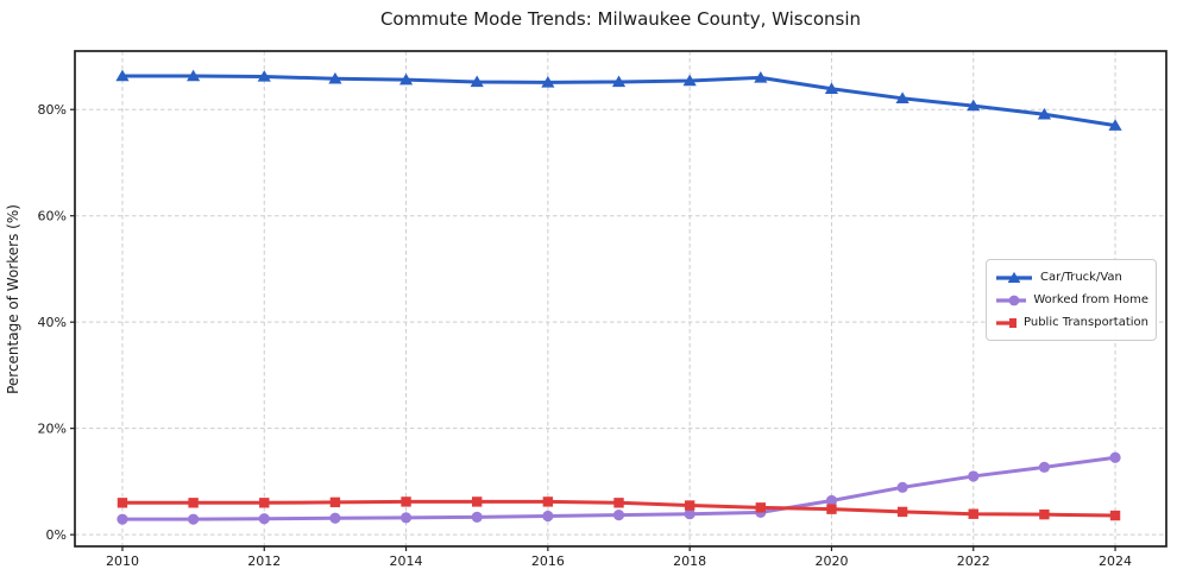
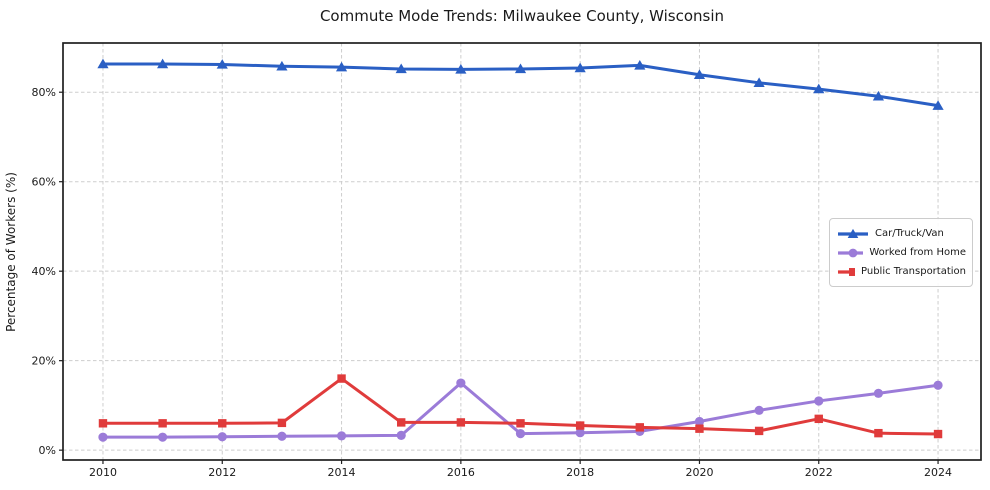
Public Transportation/2014: 6% -> 16%
Worked from Home/2016: 4% -> 15%
Public Transportation/2022: 4% -> 7%
